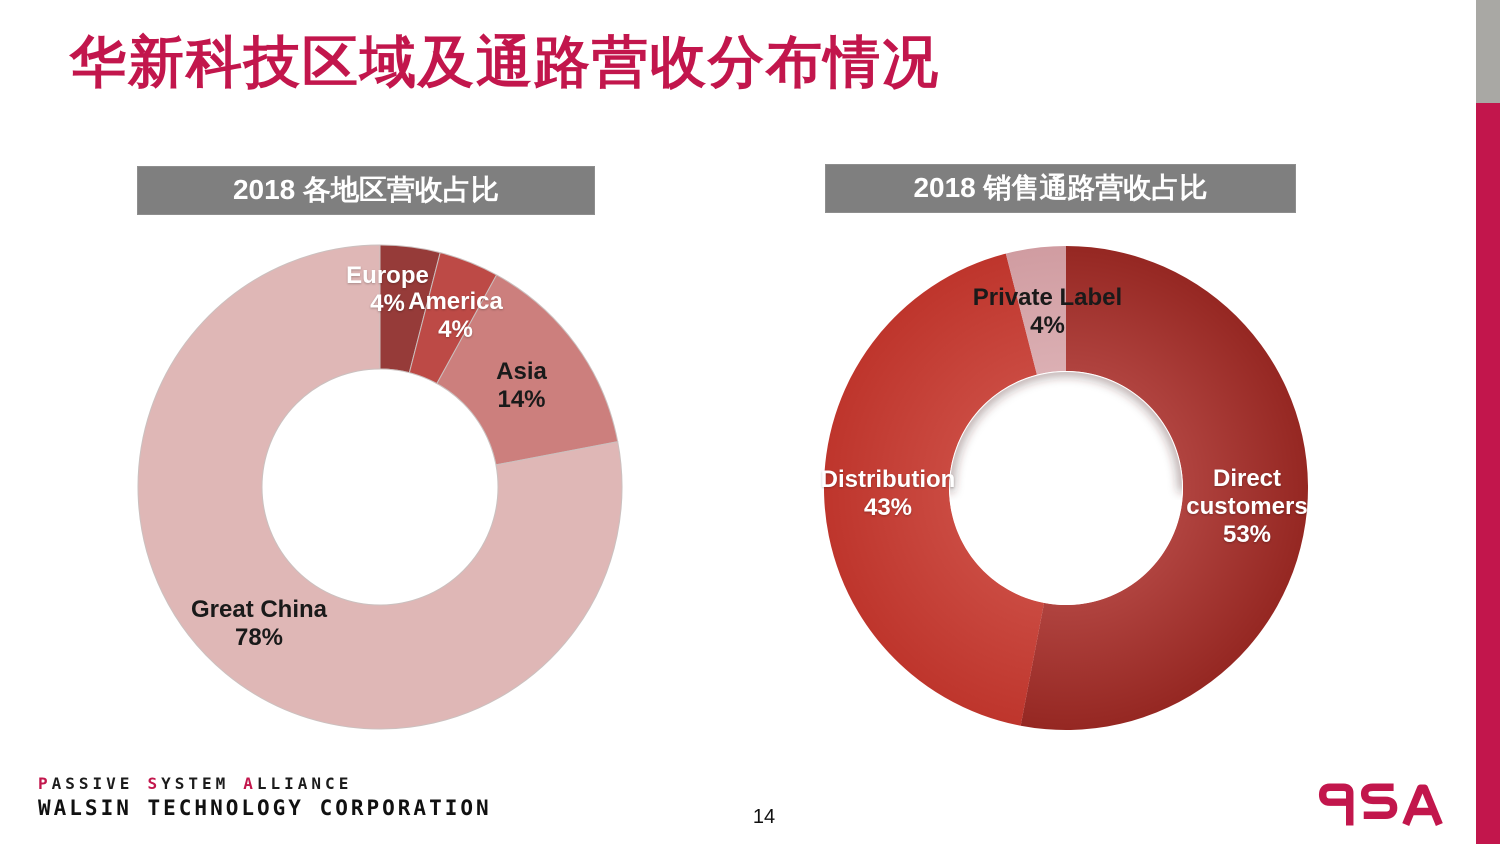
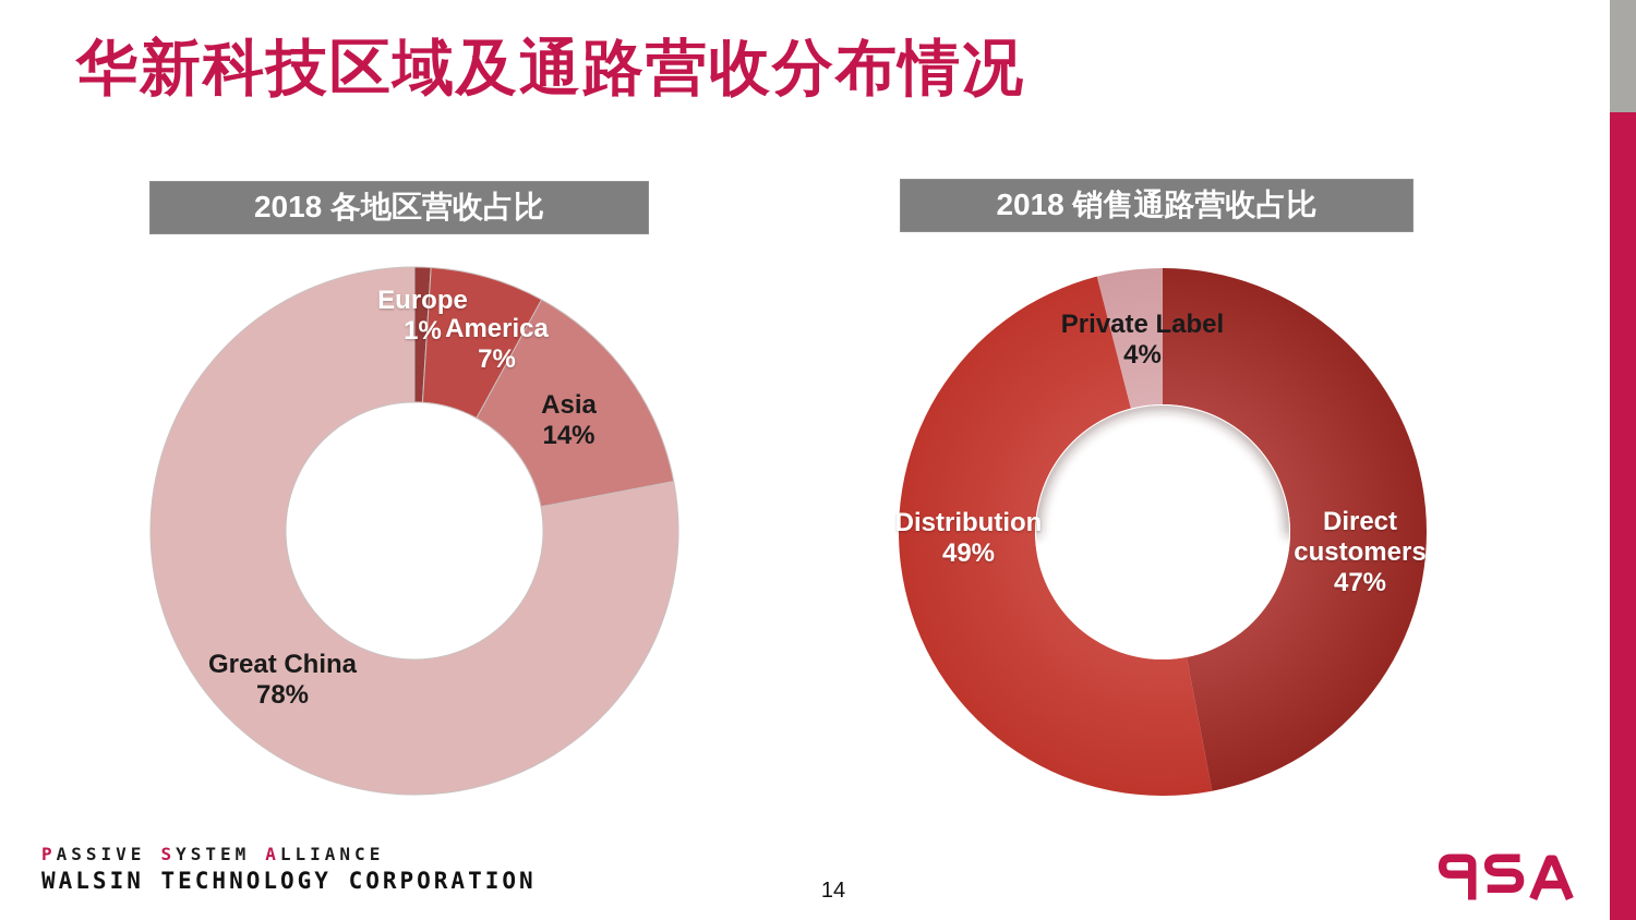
2018 各地区营收占比/Europe: 4% -> 1%
2018 各地区营收占比/America: 4% -> 7%
2018 销售通路营收占比/Direct customers: 53% -> 47%
2018 销售通路营收占比/Distribution: 43% -> 49%
